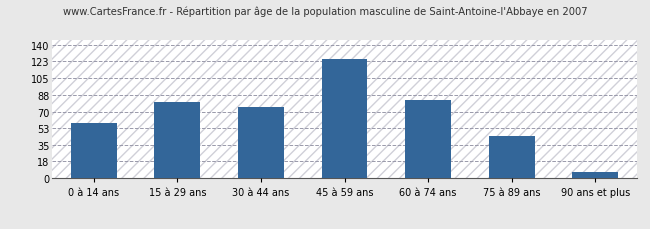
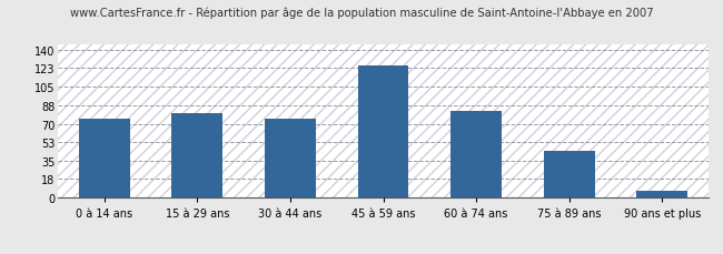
0 à 14 ans: 58 -> 75
